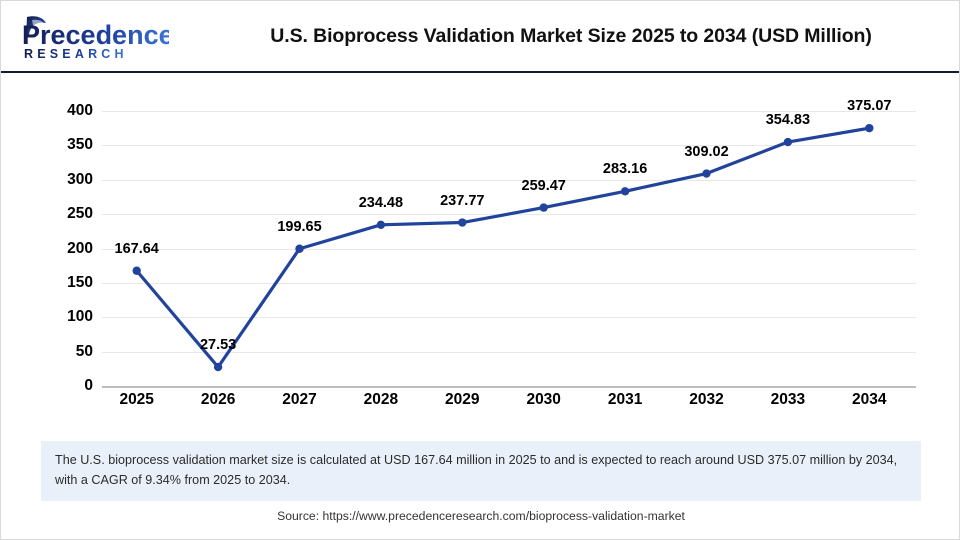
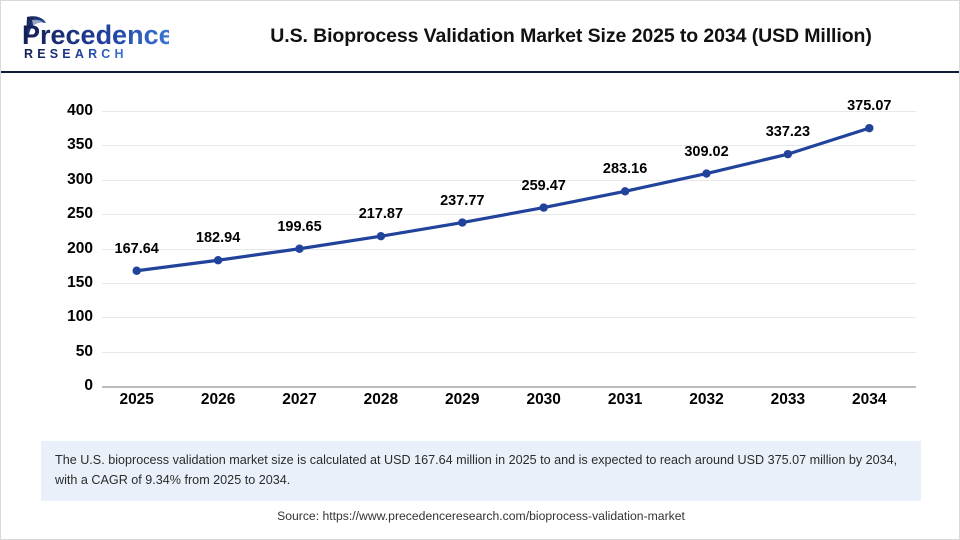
2026: 27.53 -> 182.94
2028: 234.48 -> 217.87
2033: 354.83 -> 337.23
